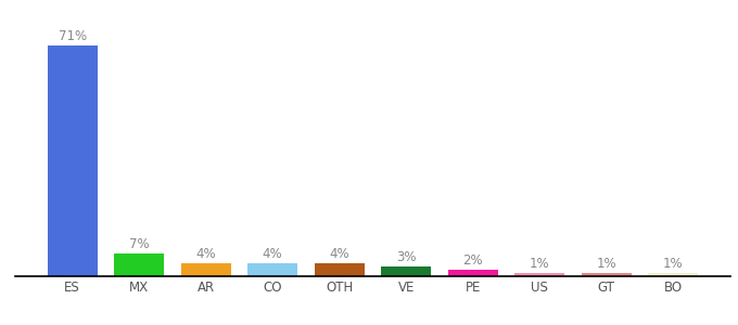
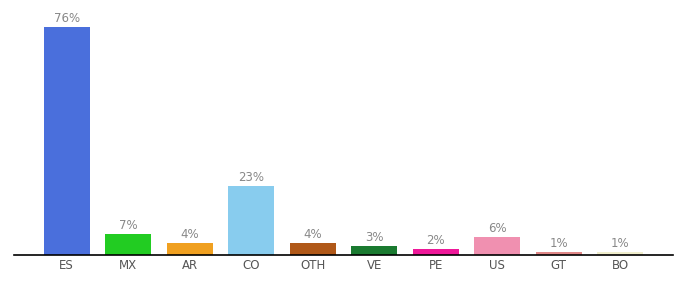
ES: 71% -> 76%
CO: 4% -> 23%
US: 1% -> 6%
